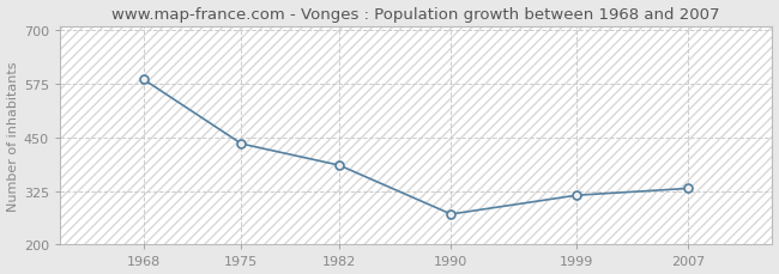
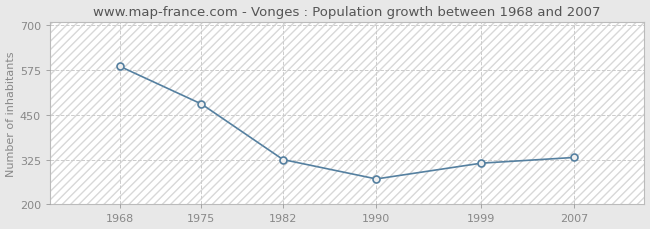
1975: 435 -> 480
1982: 385 -> 325
